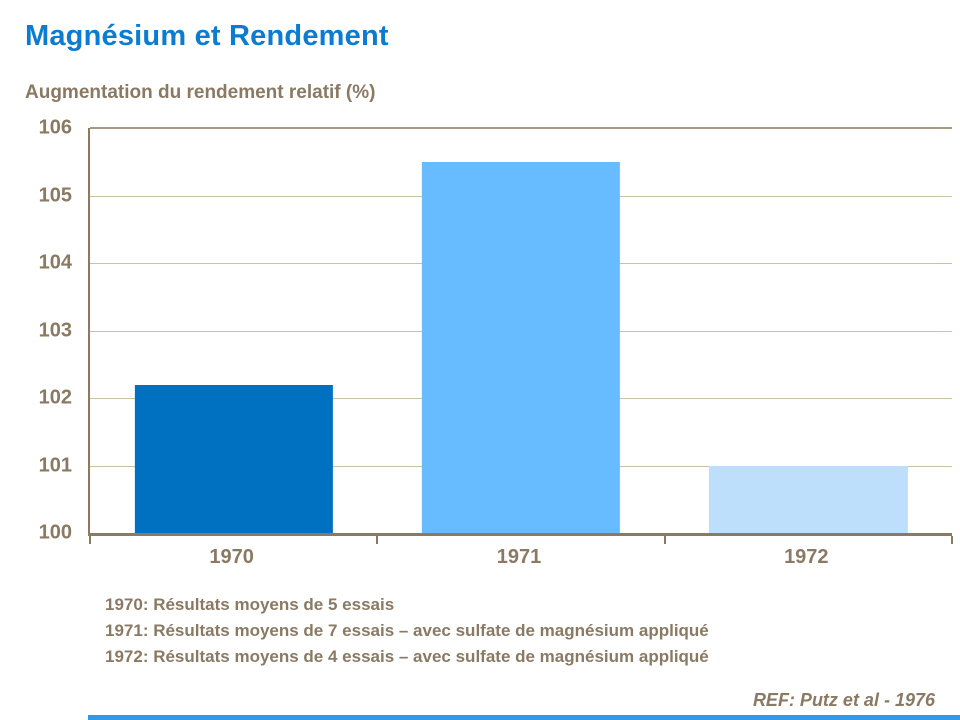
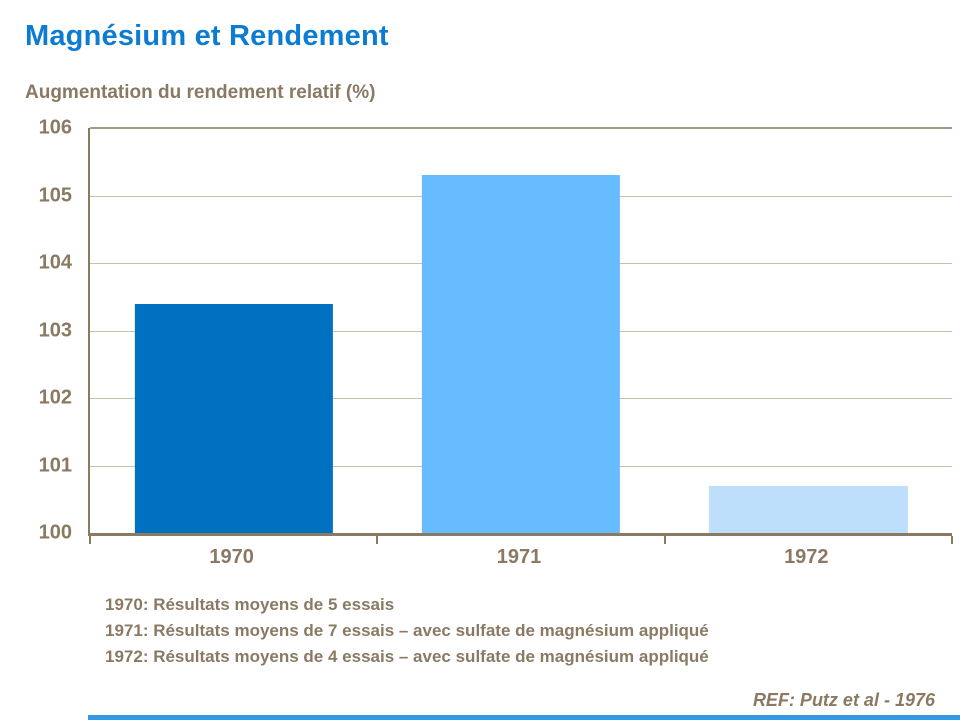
1970: 102.2 -> 103.4
1971: 105.5 -> 105.3
1972: 101.0 -> 100.7
